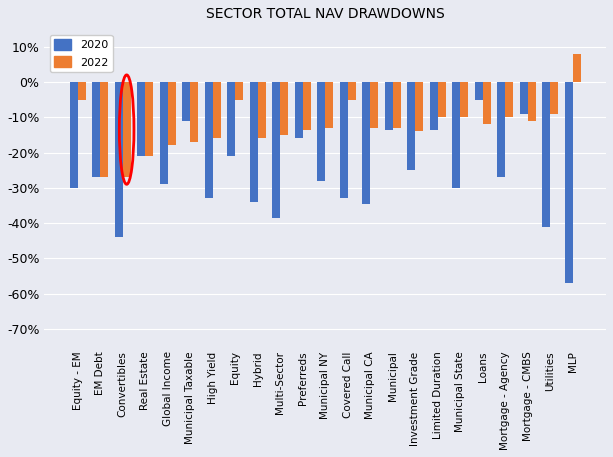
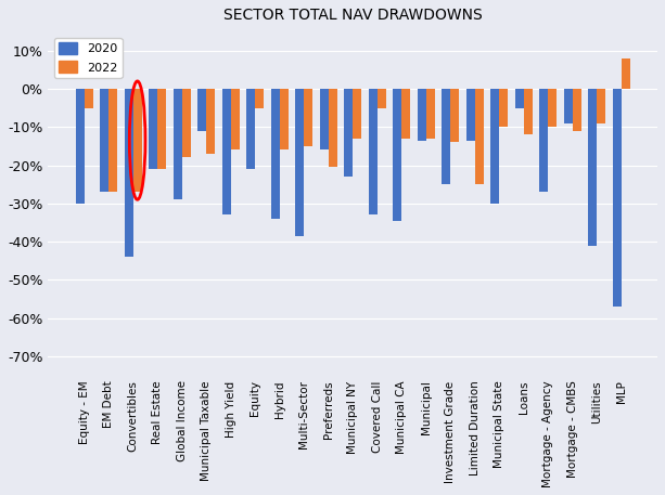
2022/Preferreds: -13.5% -> -20.5%
2020/Municipal NY: -28.0% -> -23.0%
2022/Limited Duration: -10.0% -> -25.0%
